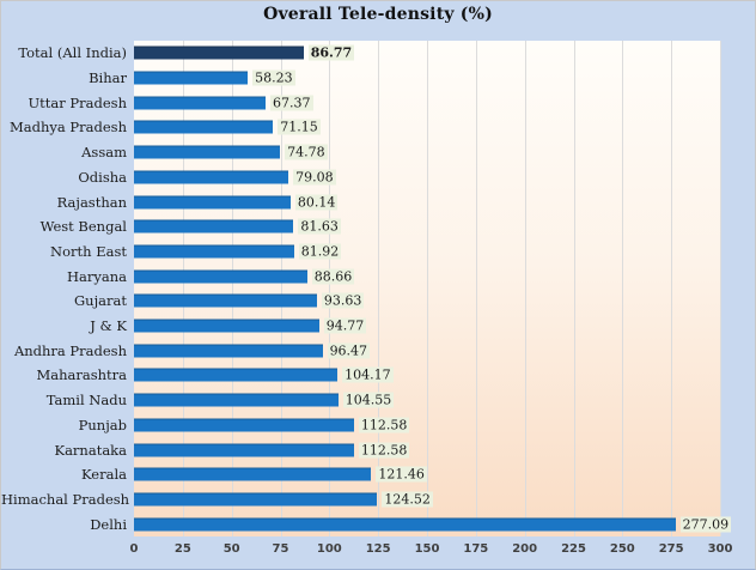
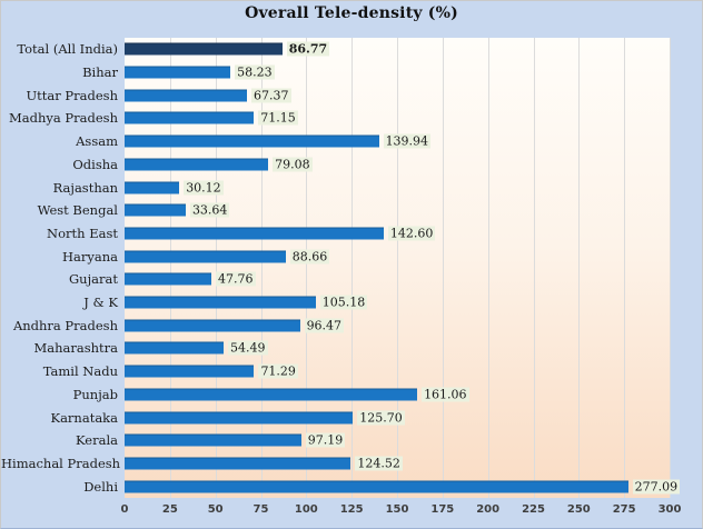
Assam: 74.78 -> 139.94
Rajasthan: 80.14 -> 30.12
West Bengal: 81.63 -> 33.64
North East: 81.92 -> 142.60
Gujarat: 93.63 -> 47.76
J & K: 94.77 -> 105.18
Maharashtra: 104.17 -> 54.49
Tamil Nadu: 104.55 -> 71.29
Punjab: 112.58 -> 161.06
Karnataka: 112.58 -> 125.70
Kerala: 121.46 -> 97.19
